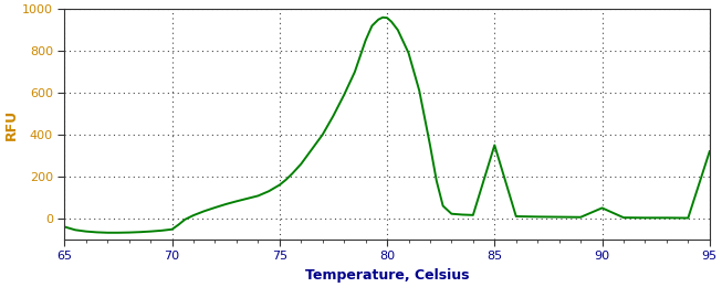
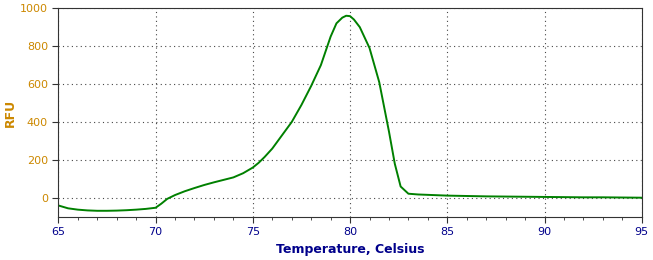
85: 350 -> 10
90: 50 -> 0
95: 320 -> 0
